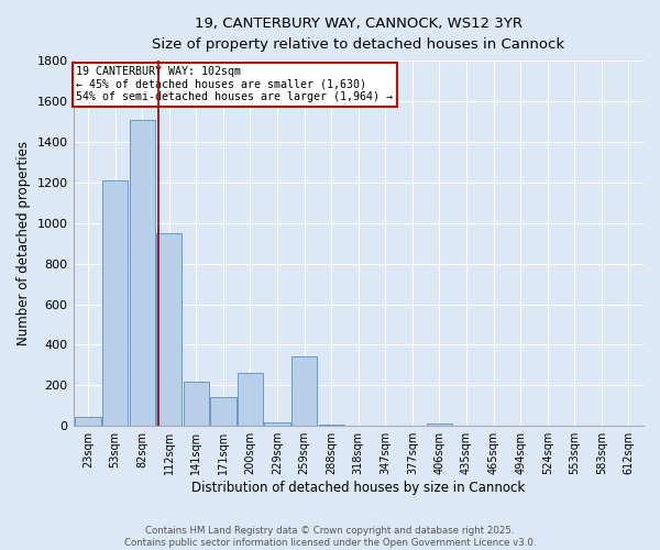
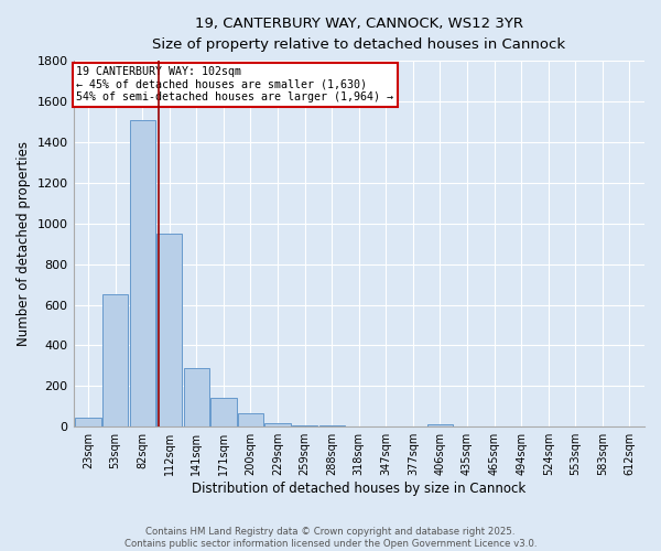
53sqm: 1210 -> 650
141sqm: 220 -> 290
200sqm: 260 -> 60
259sqm: 340 -> 10
